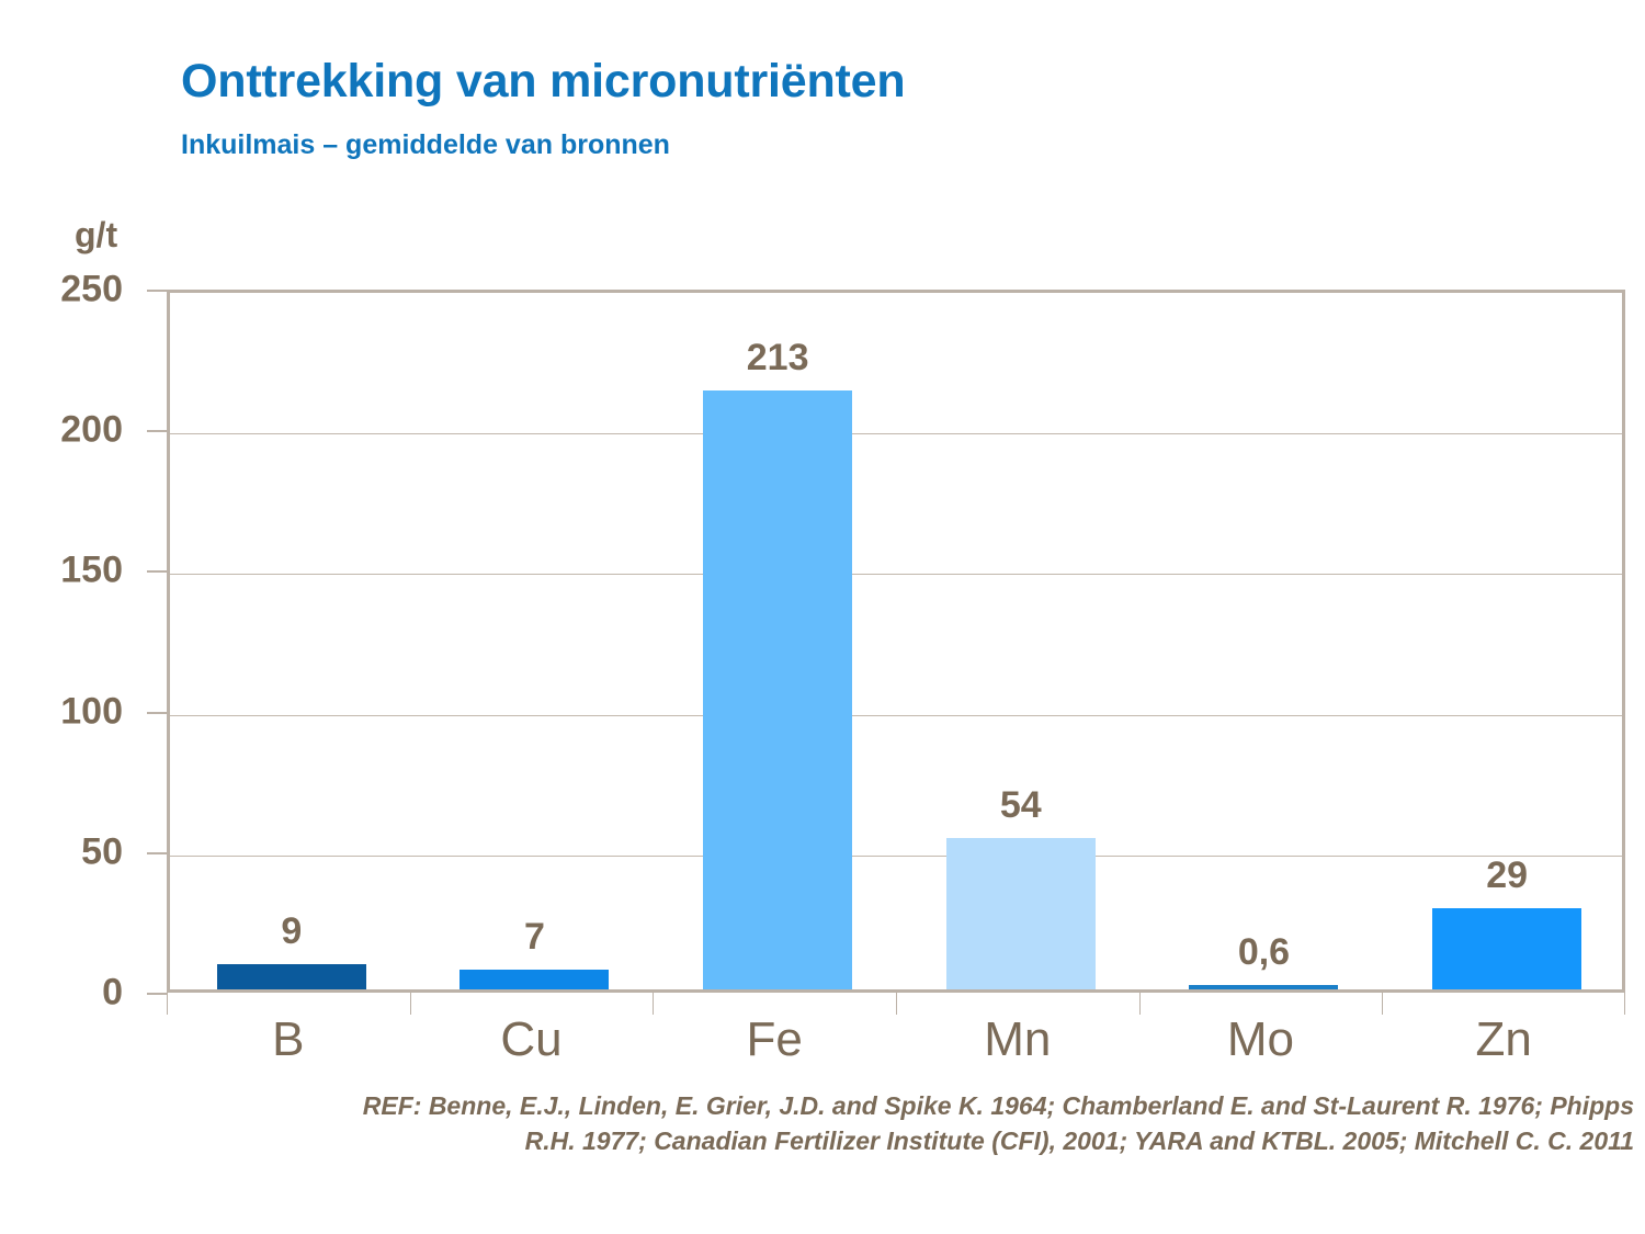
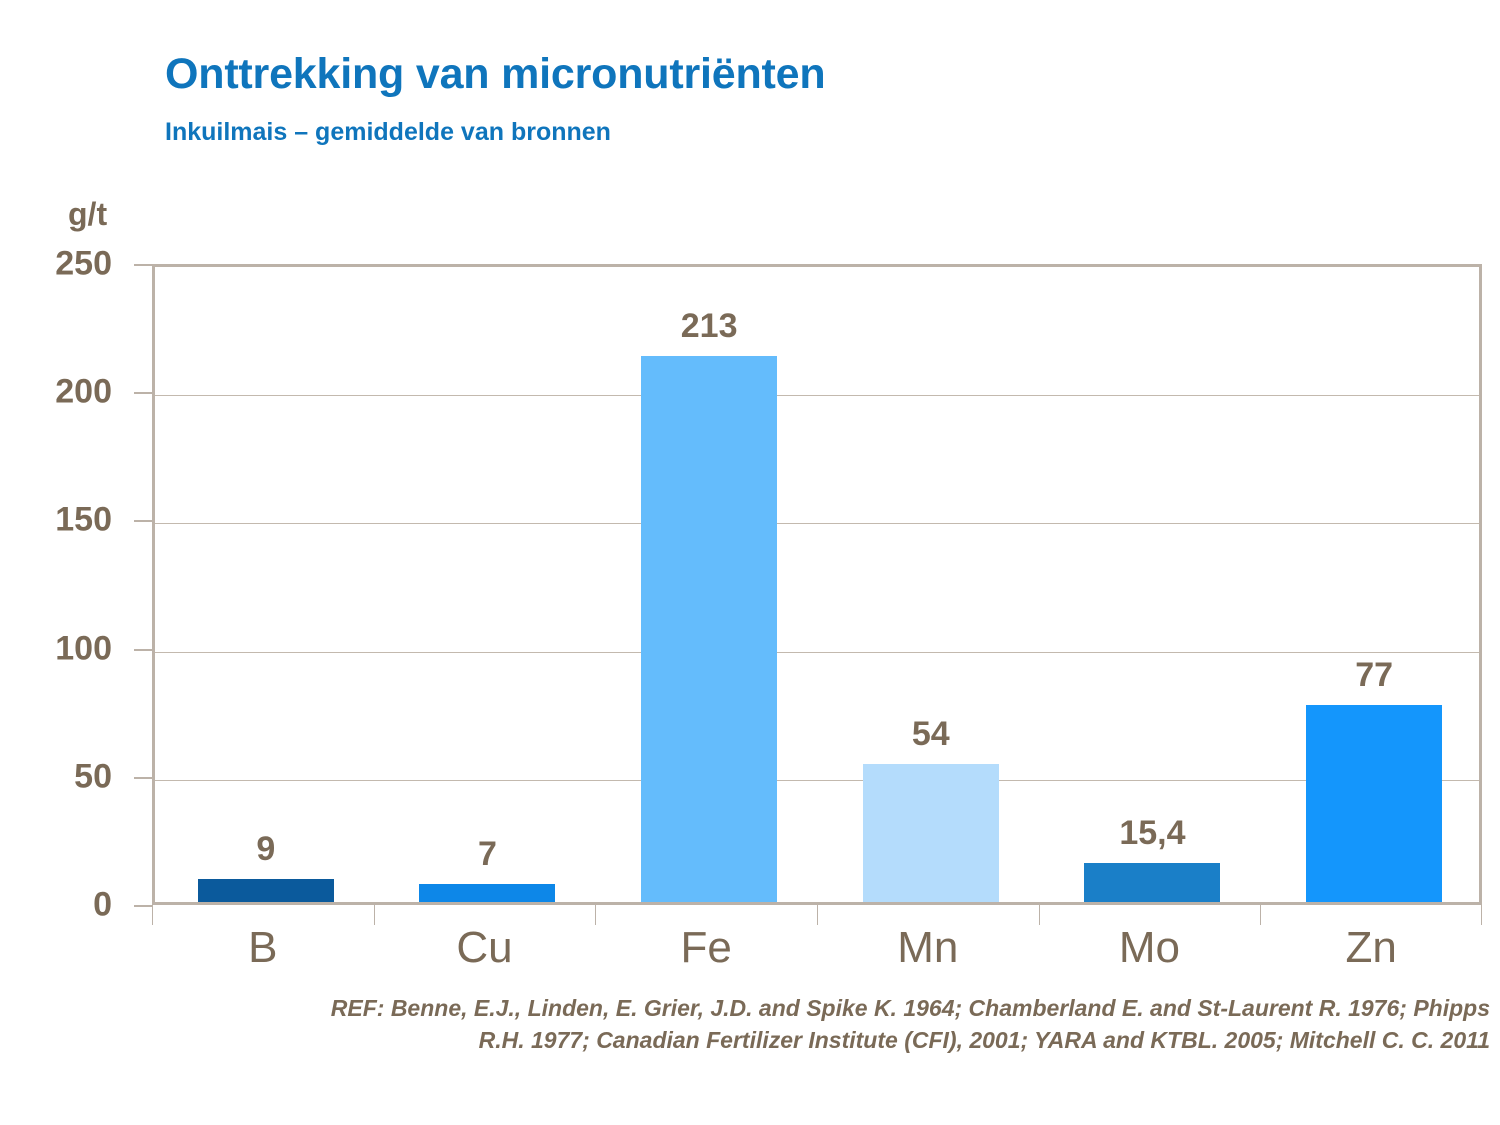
Mo: 0,6 -> 15,4
Zn: 29 -> 77
